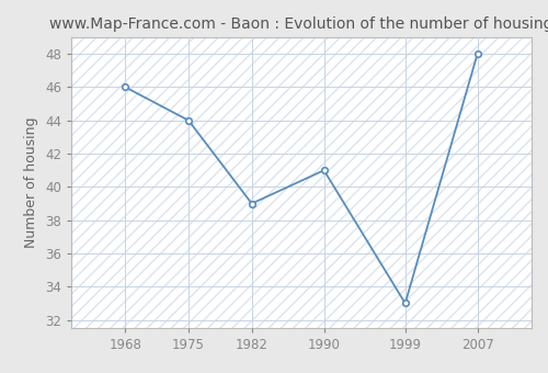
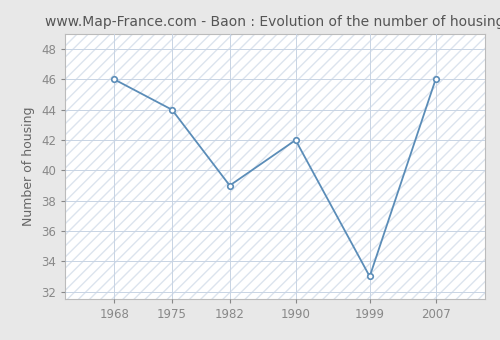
1990: 41 -> 42
2007: 48 -> 46
